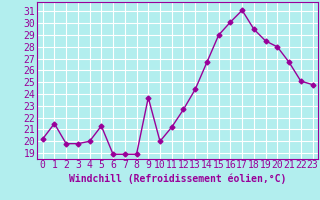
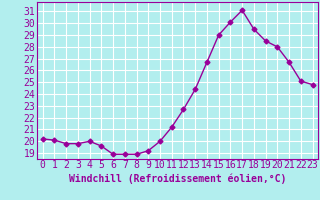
1: 21.5 -> 20.1
5: 21.3 -> 19.6
9: 23.7 -> 19.2
